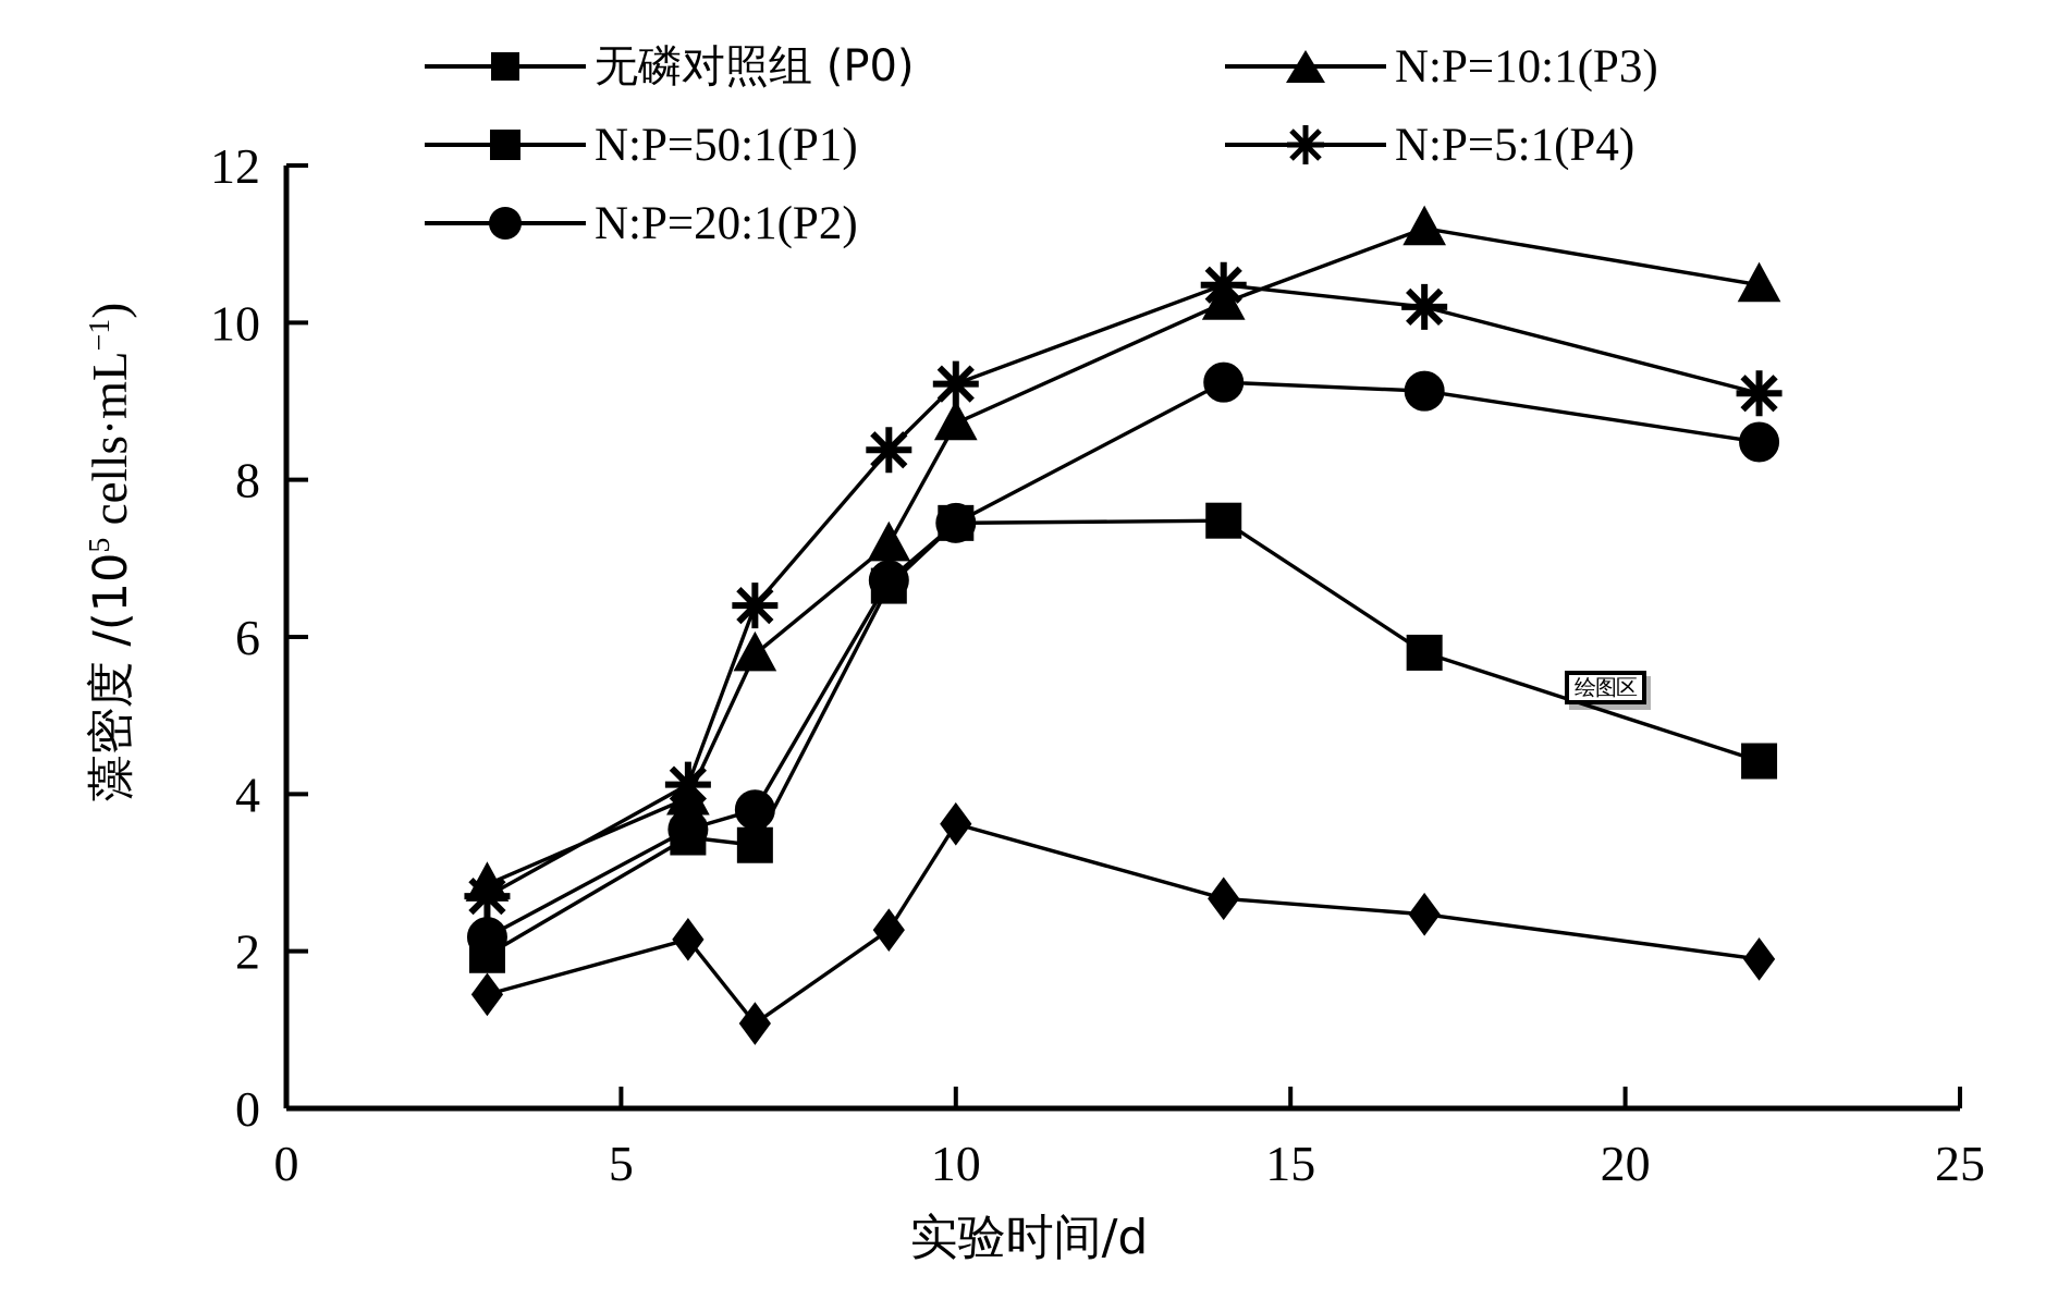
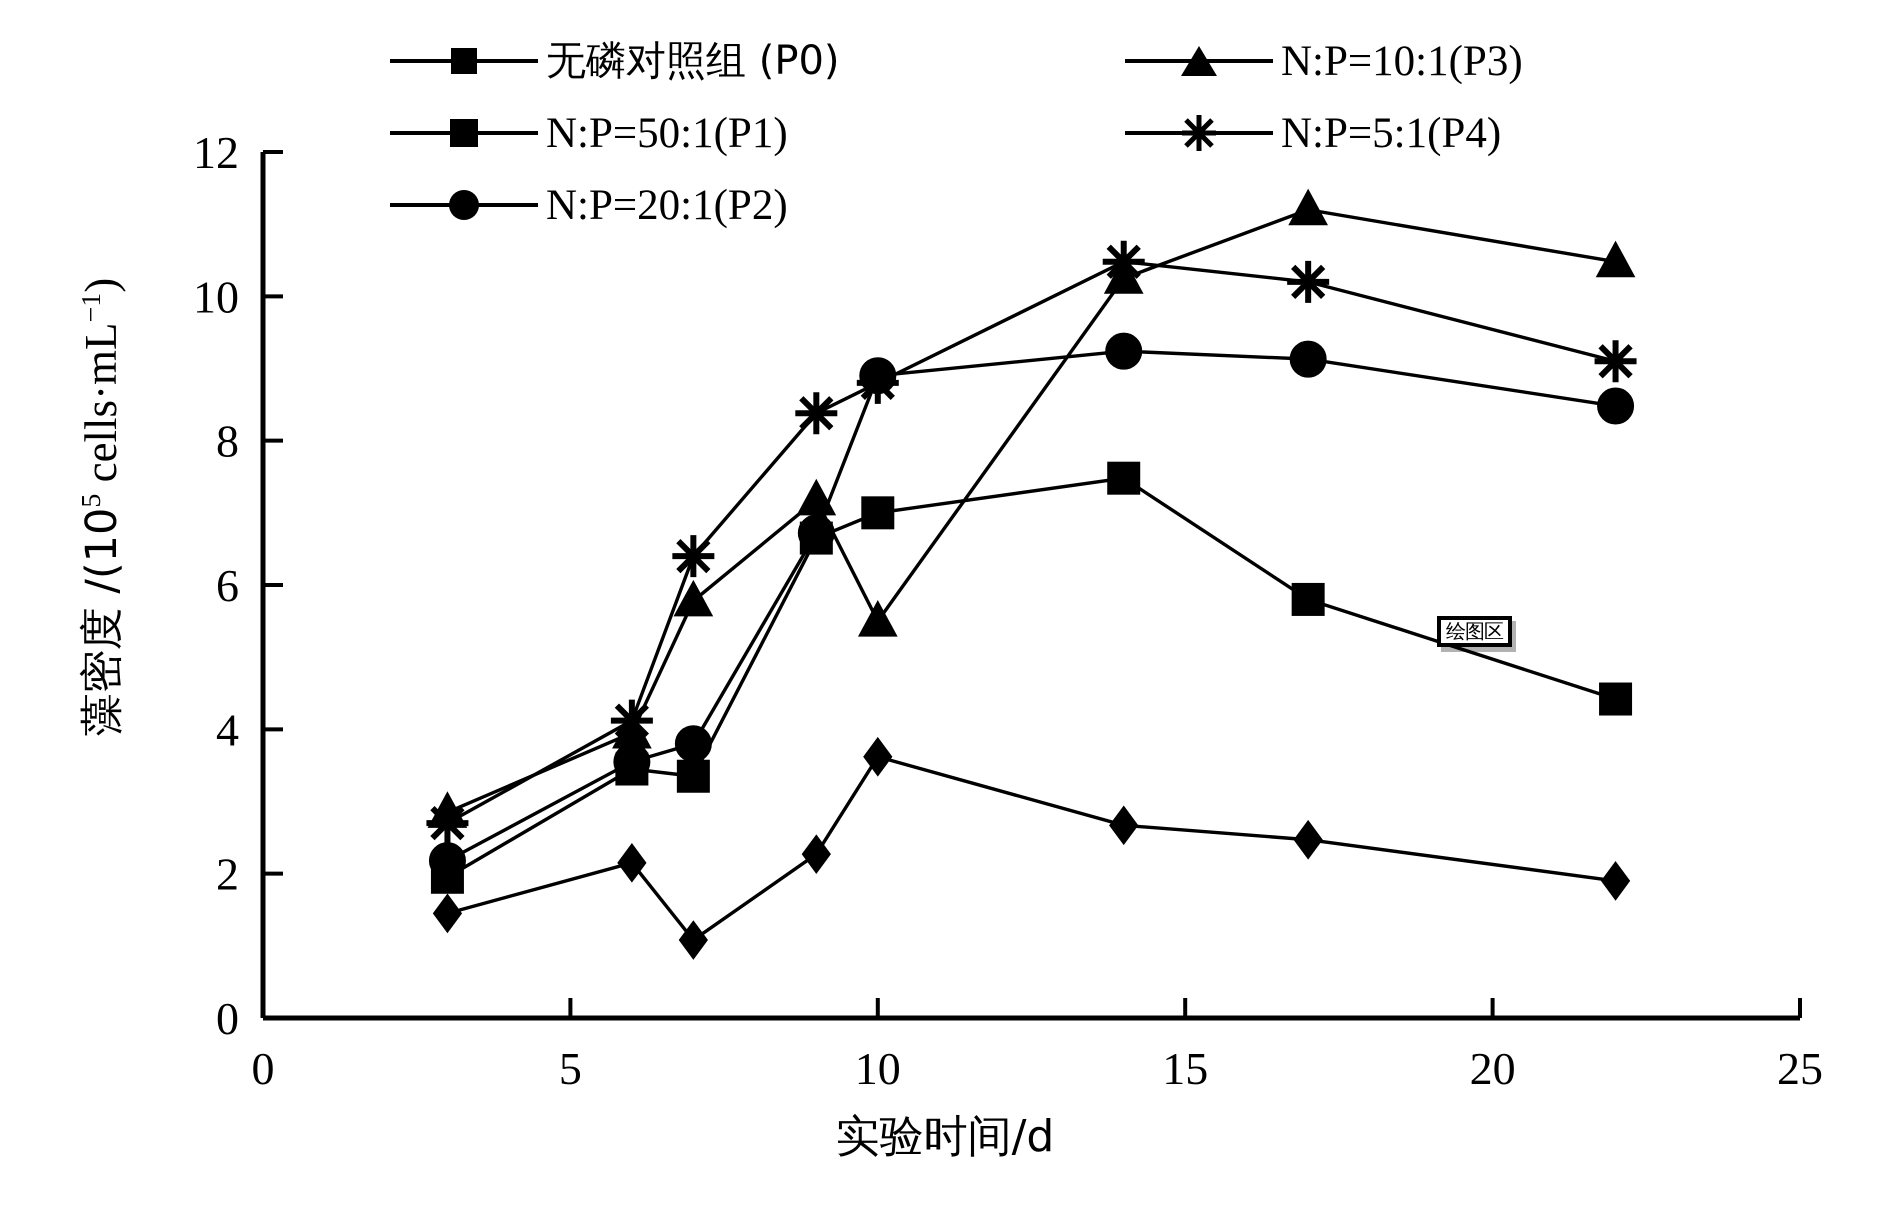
N:P=50:1(P1)/10: 7.5 -> 7.0
N:P=20:1(P2)/10: 7.5 -> 8.9
N:P=10:1(P3)/10: 8.7 -> 5.5
N:P=5:1(P4)/10: 9.2 -> 8.8
